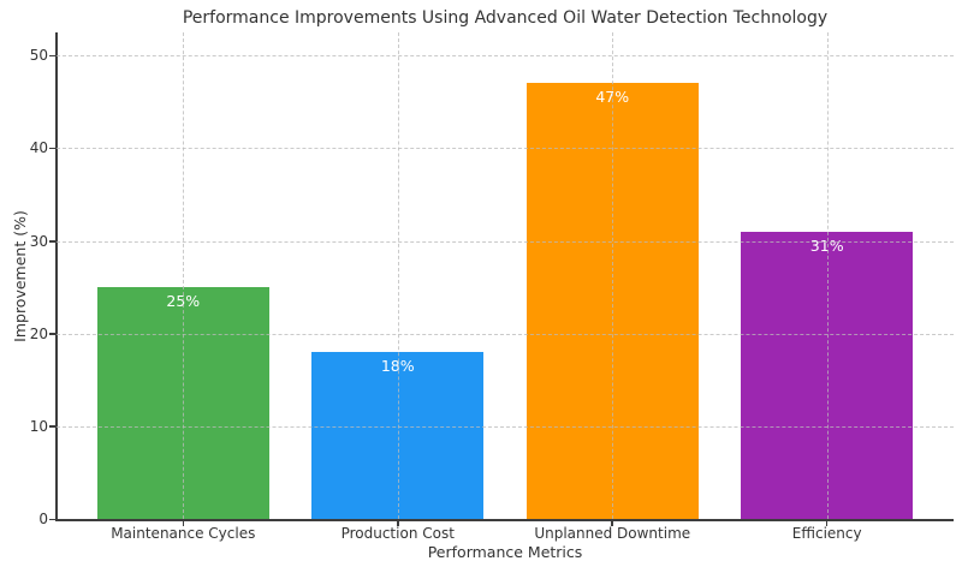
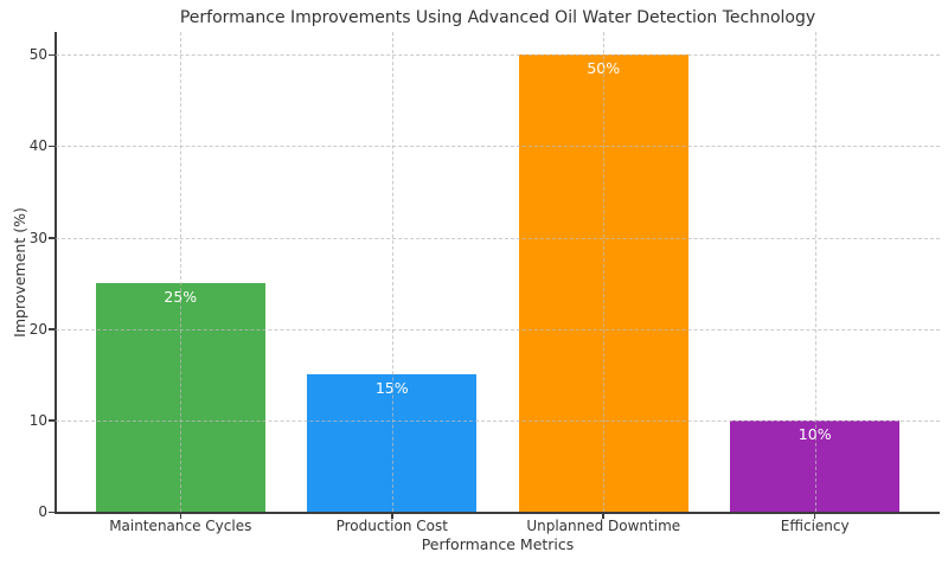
Production Cost: 18% -> 15%
Unplanned Downtime: 47% -> 50%
Efficiency: 31% -> 10%
